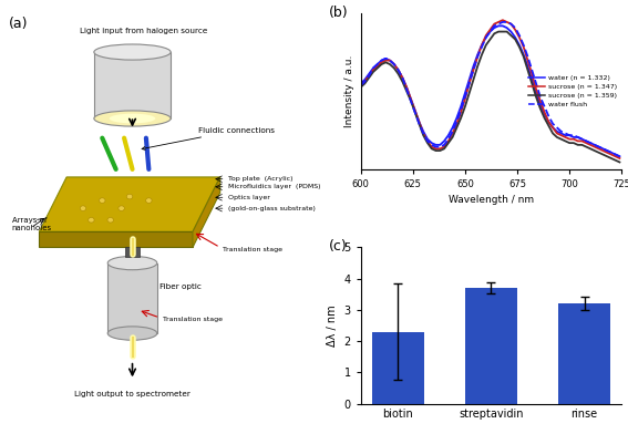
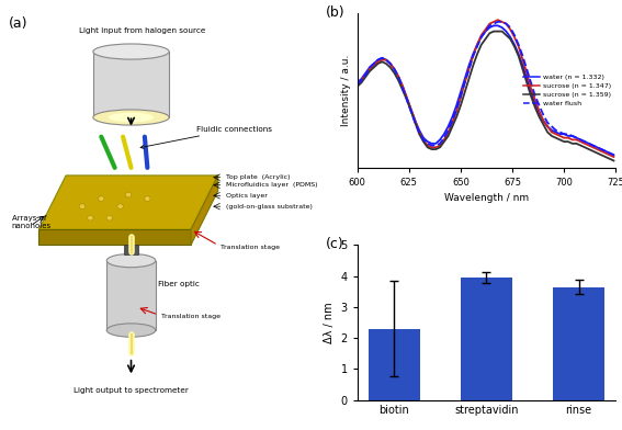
streptavidin: 3.70 -> 3.95
rinse: 3.20 -> 3.65
